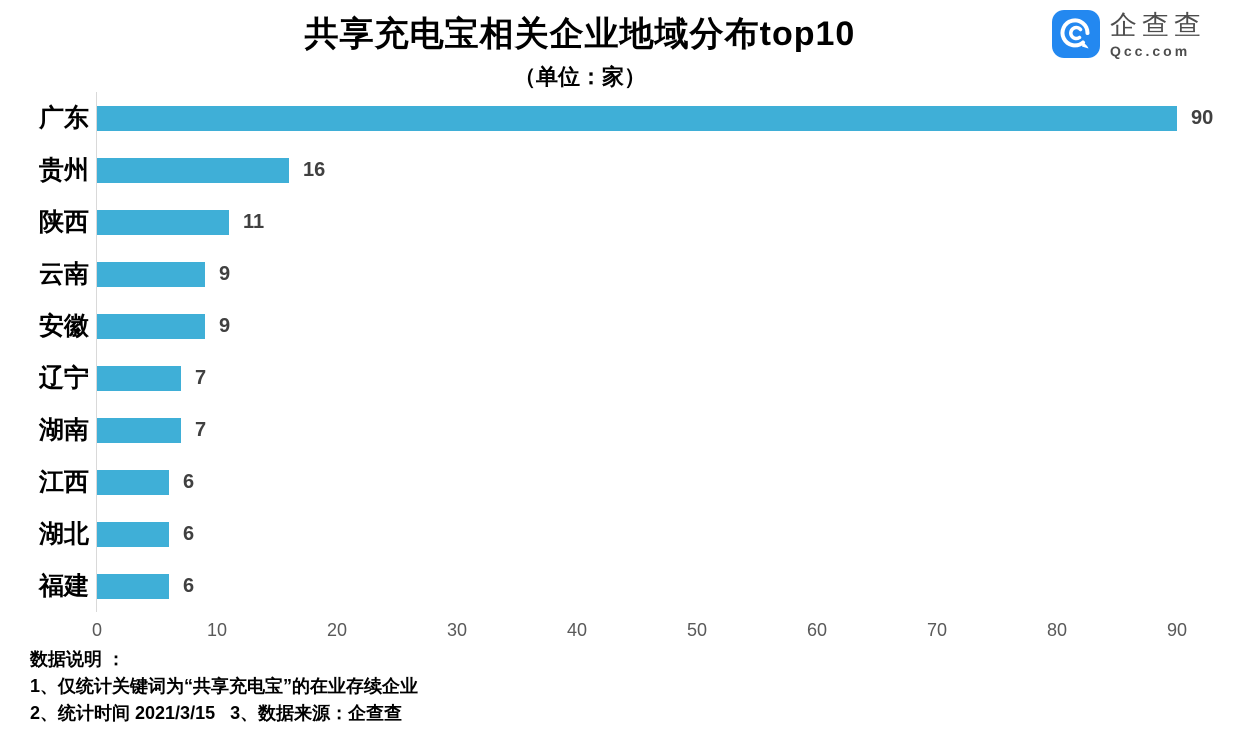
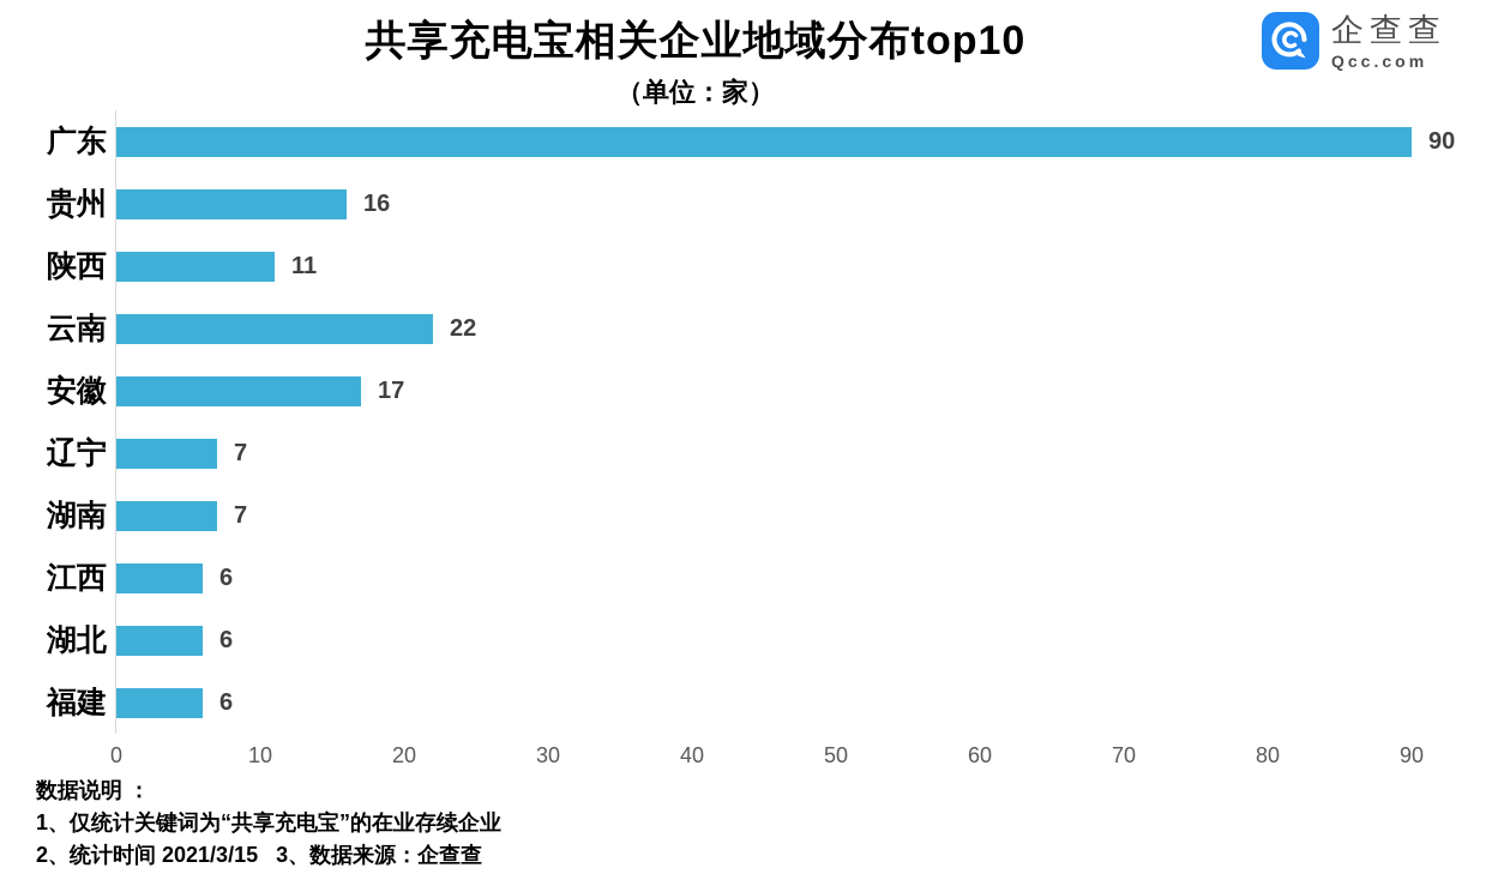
云南: 9 -> 22
安徽: 9 -> 17
